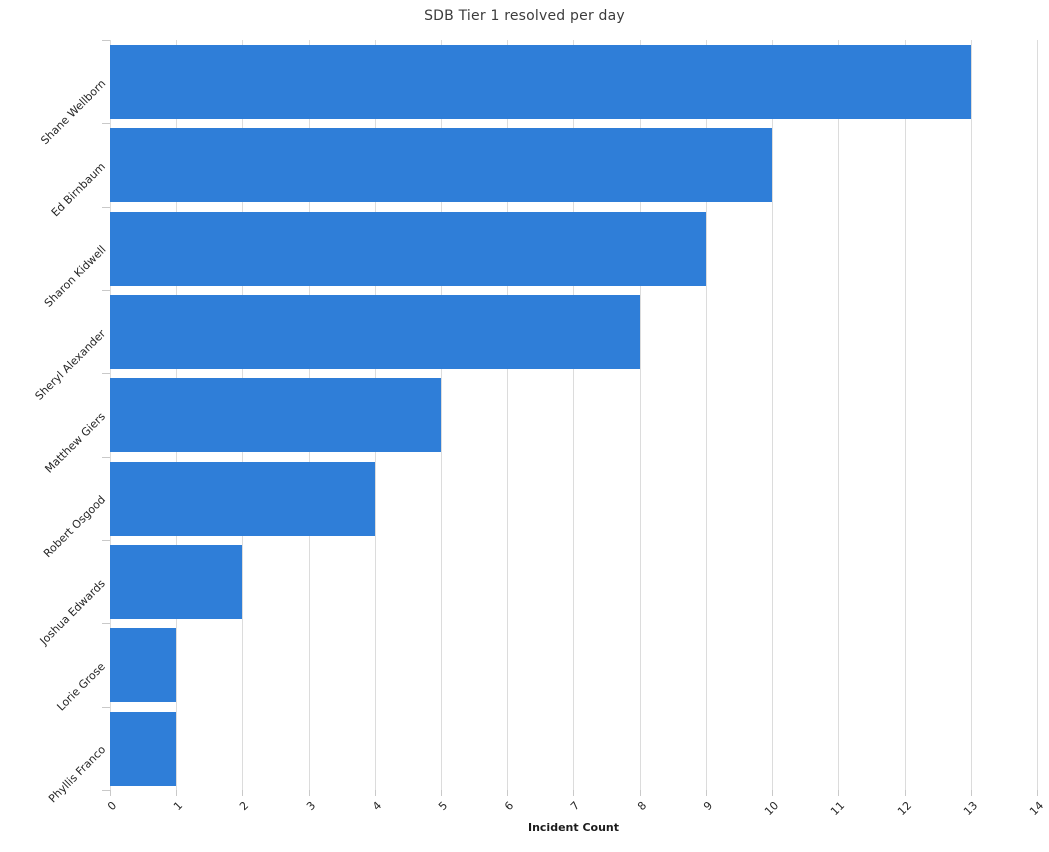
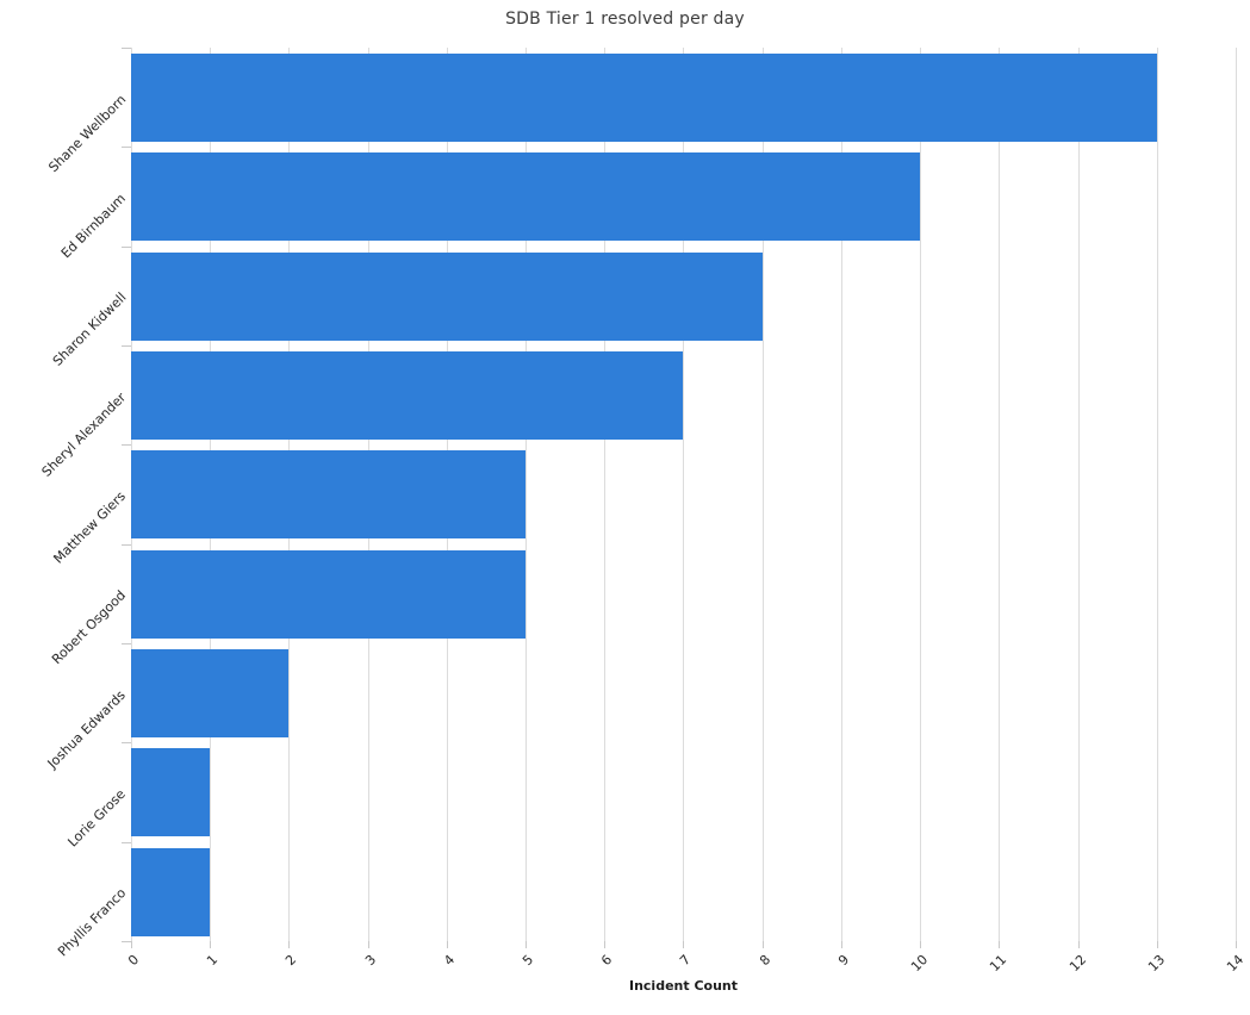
Sharon Kidwell: 9 -> 8
Sheryl Alexander: 8 -> 7
Robert Osgood: 4 -> 5
